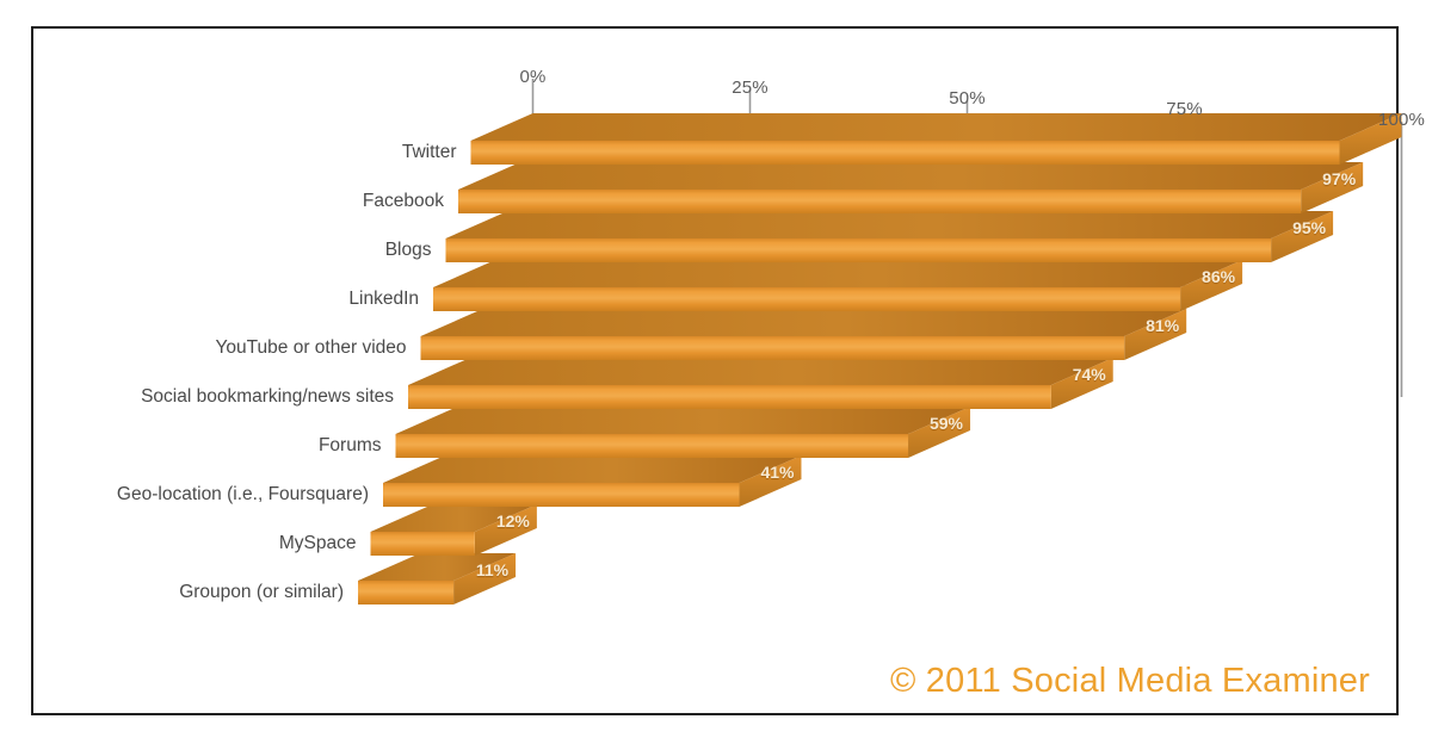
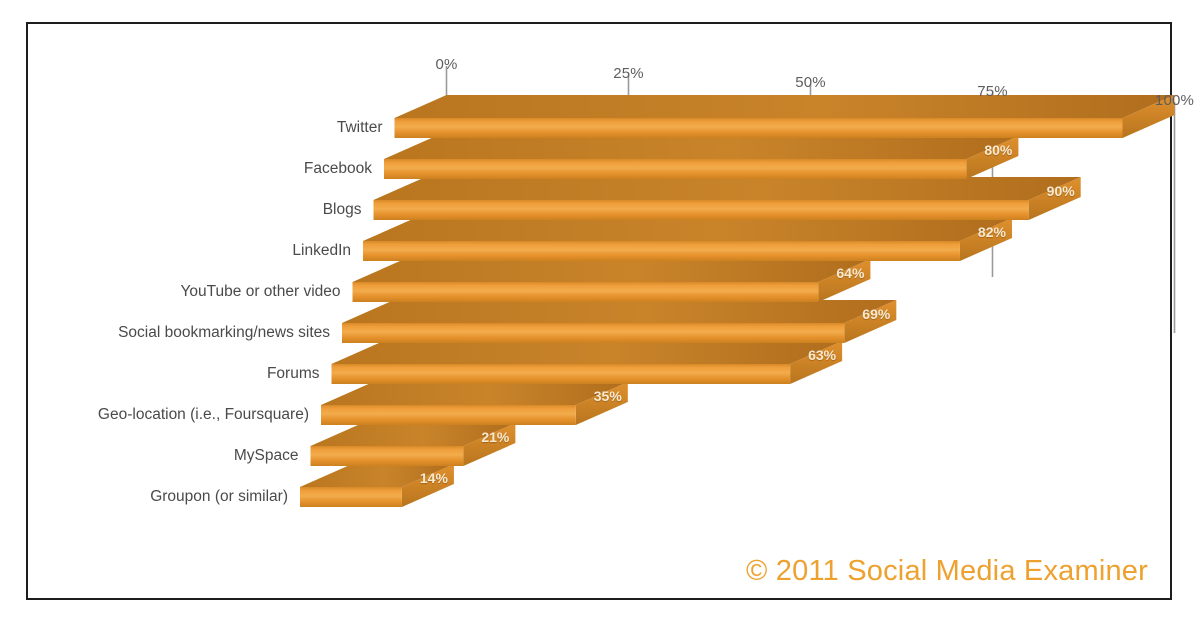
Facebook: 97% -> 80%
Blogs: 95% -> 90%
LinkedIn: 86% -> 82%
YouTube or other video: 81% -> 64%
Social bookmarking/news sites: 74% -> 69%
Forums: 59% -> 63%
Geo-location (i.e., Foursquare): 41% -> 35%
MySpace: 12% -> 21%
Groupon (or similar): 11% -> 14%
